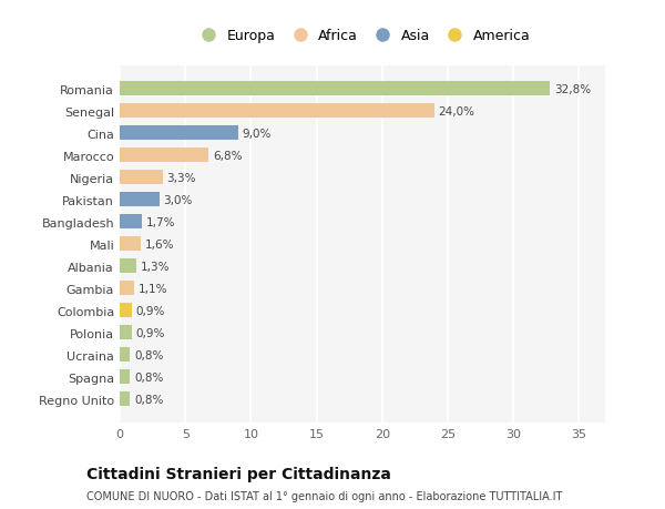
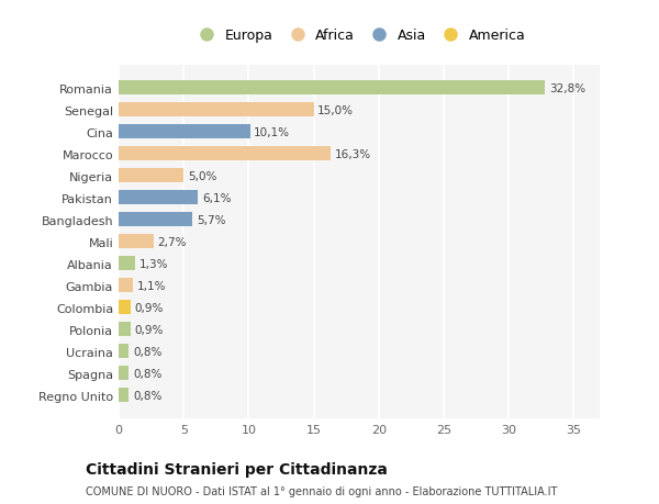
Senegal: 24,0% -> 15,0%
Cina: 9,0% -> 10,1%
Marocco: 6,8% -> 16,3%
Nigeria: 3,3% -> 5,0%
Pakistan: 3,0% -> 6,1%
Bangladesh: 1,7% -> 5,7%
Mali: 1,6% -> 2,7%
